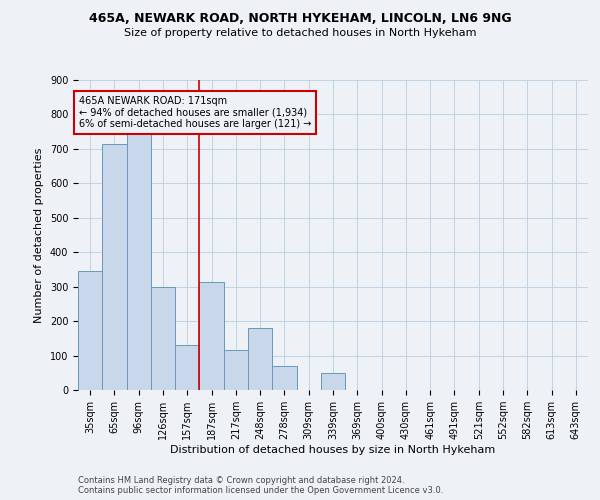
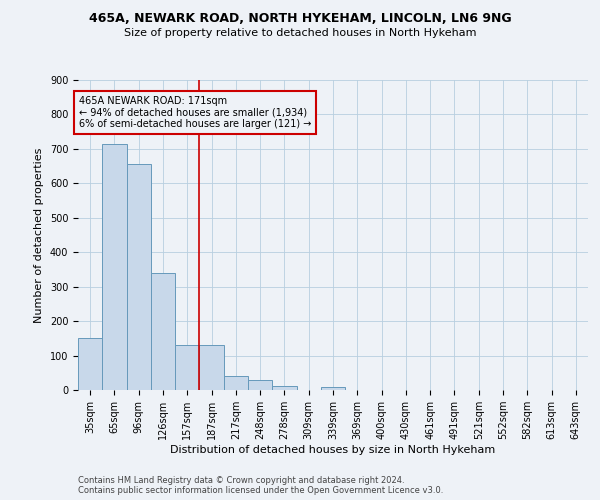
35sqm: 345 -> 150
96sqm: 745 -> 655
126sqm: 300 -> 340
187sqm: 315 -> 130
217sqm: 115 -> 40
248sqm: 180 -> 30
278sqm: 70 -> 12
339sqm: 50 -> 8
